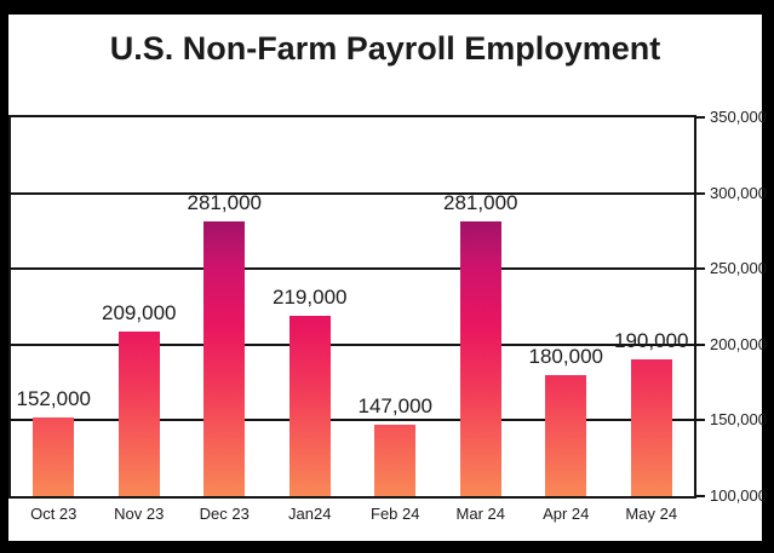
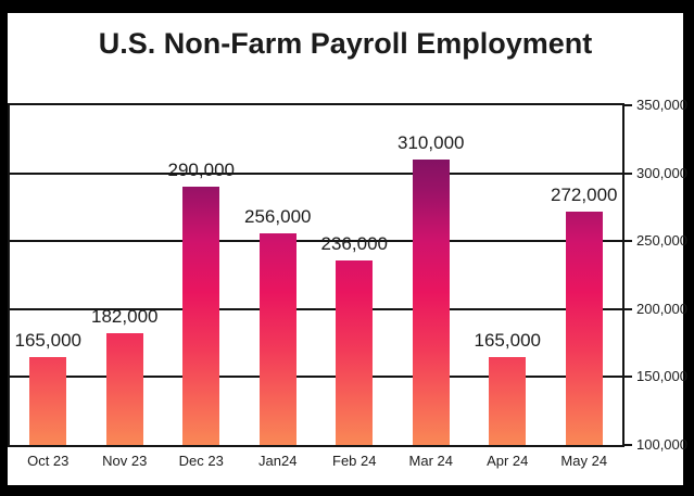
Oct 23: 152,000 -> 165,000
Nov 23: 209,000 -> 182,000
Dec 23: 281,000 -> 290,000
Jan24: 219,000 -> 256,000
Feb 24: 147,000 -> 236,000
Mar 24: 281,000 -> 310,000
Apr 24: 180,000 -> 165,000
May 24: 190,000 -> 272,000
